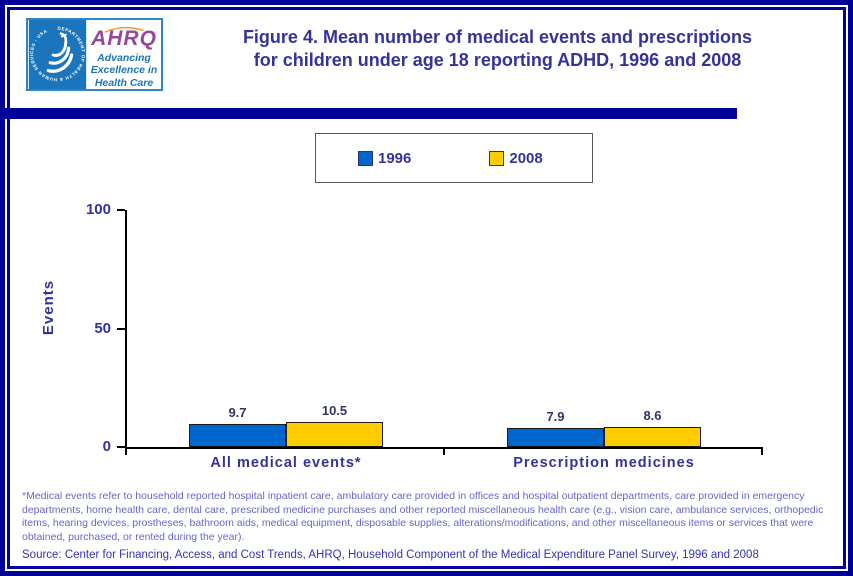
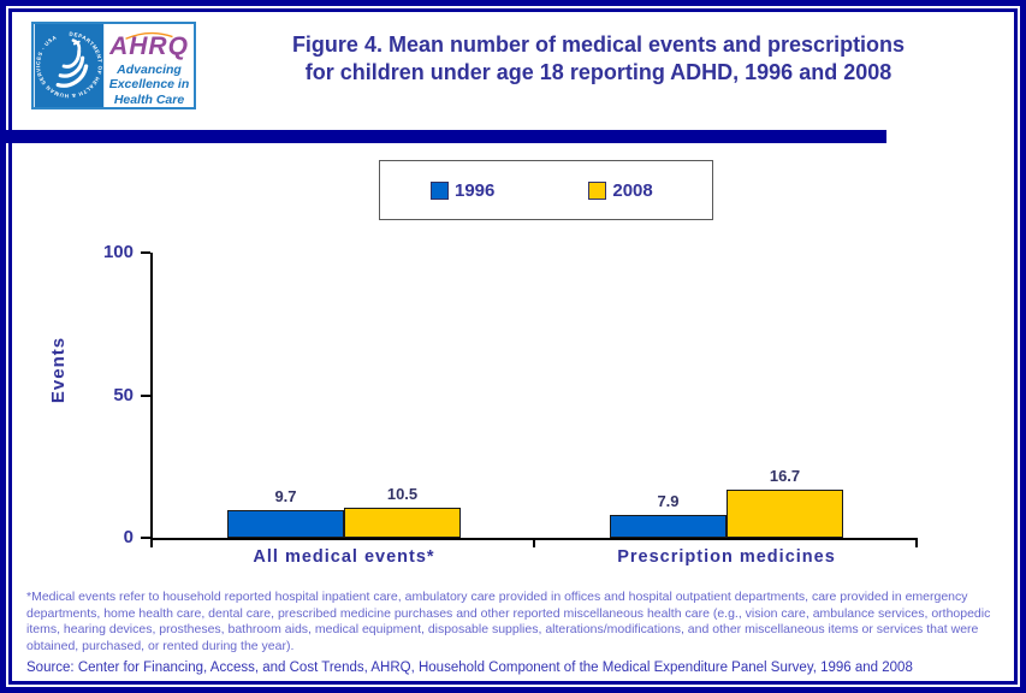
2008/Prescription medicines: 8.6 -> 16.7
